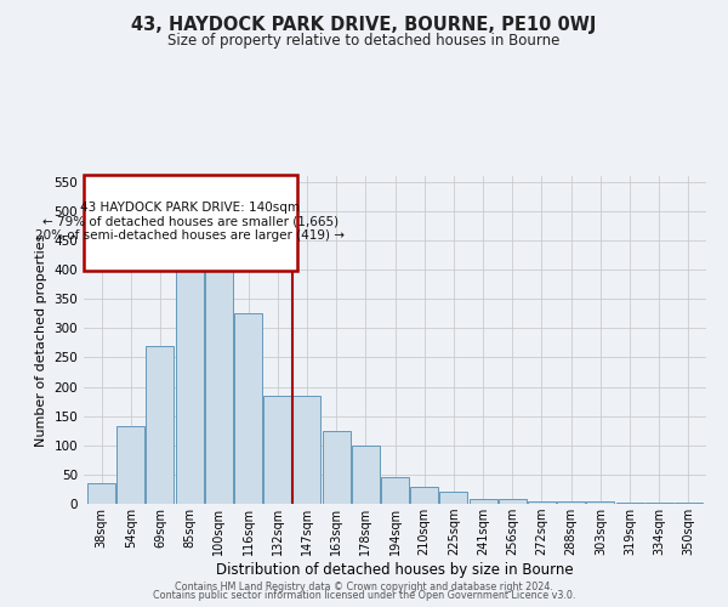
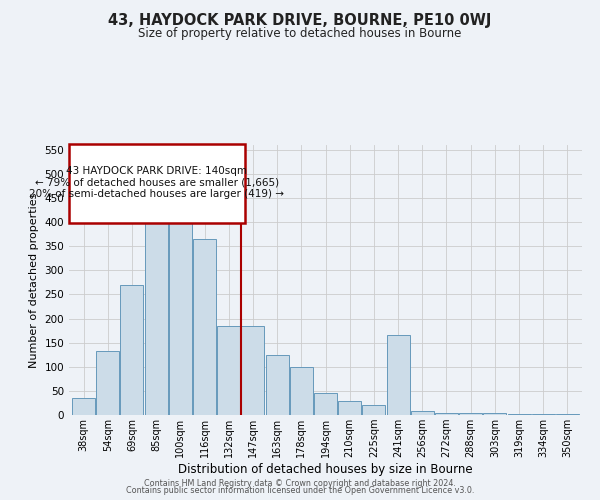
116sqm: 325 -> 365
241sqm: 8 -> 165
